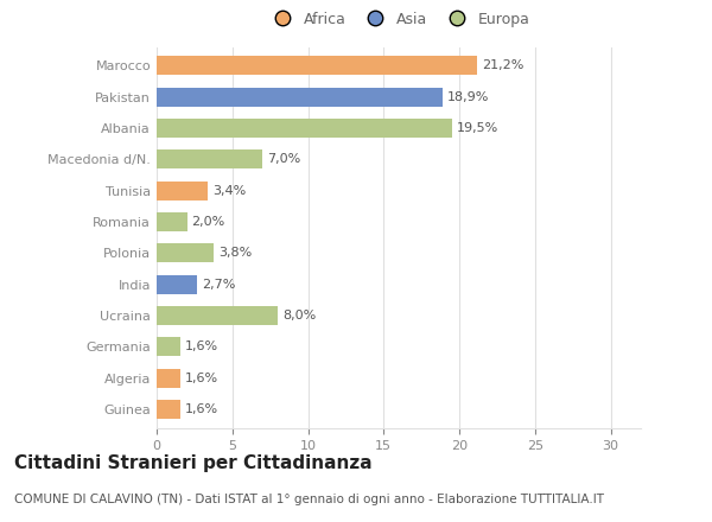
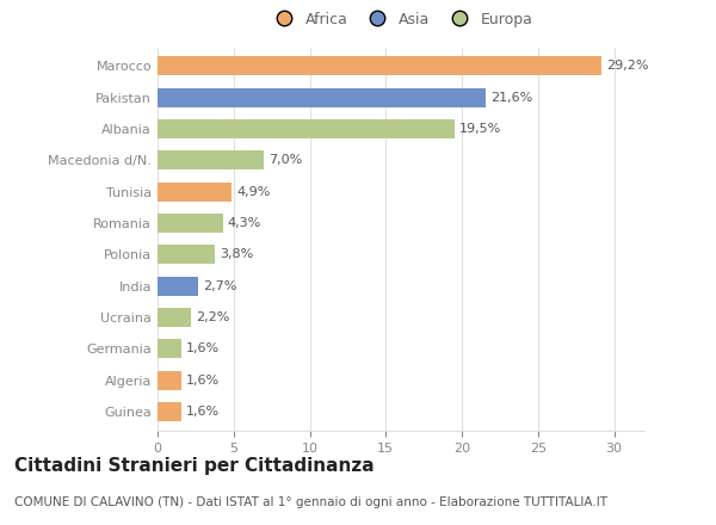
Marocco: 21,2% -> 29,2%
Pakistan: 18,9% -> 21,6%
Tunisia: 3,4% -> 4,9%
Romania: 2,0% -> 4,3%
Ucraina: 8,0% -> 2,2%
